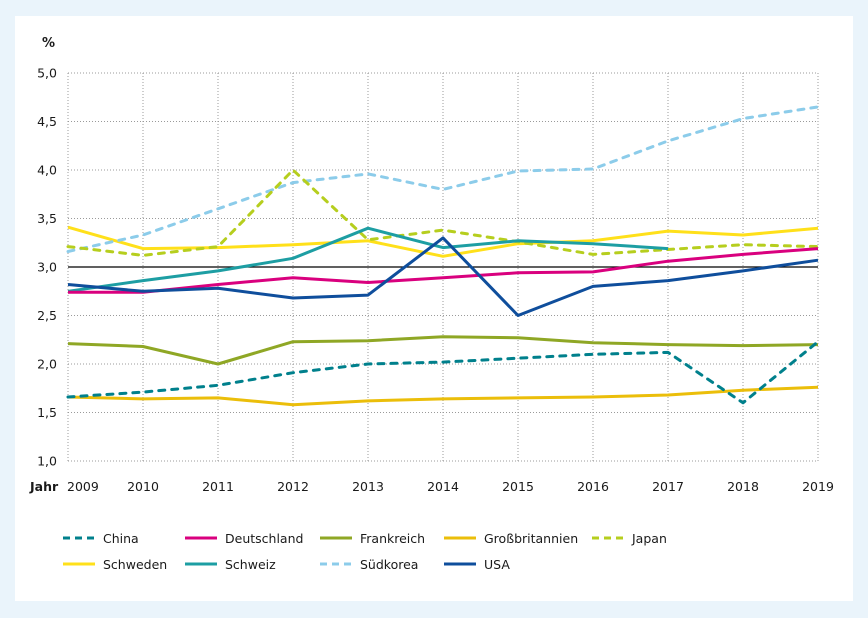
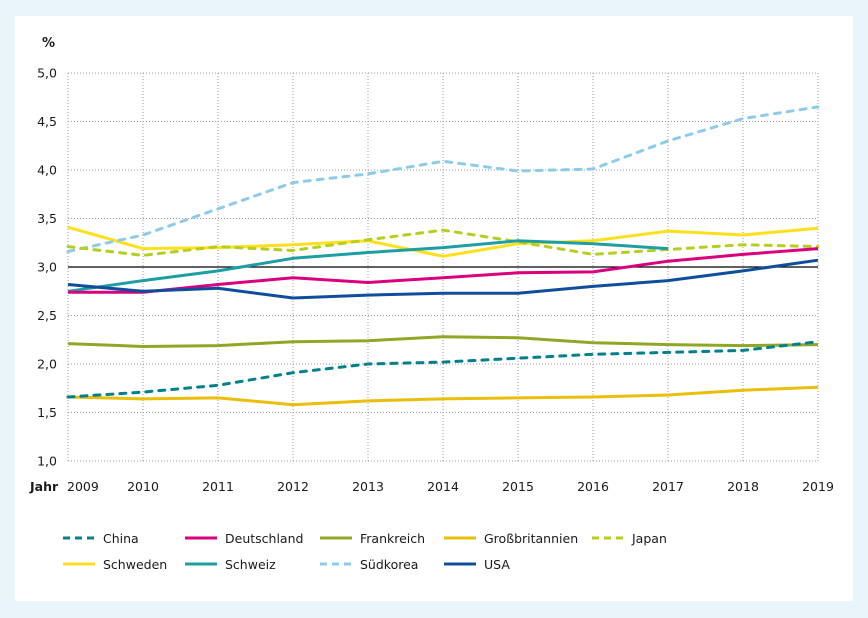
Frankreich/2011: 2,0 -> 2,2
Japan/2012: 4,0 -> 3,2
Schweiz/2013: 3,4 -> 3,1
Südkorea/2014: 3,8 -> 4,1
USA/2014: 3,3 -> 2,7
USA/2015: 2,5 -> 2,7
China/2018: 1,6 -> 2,1
